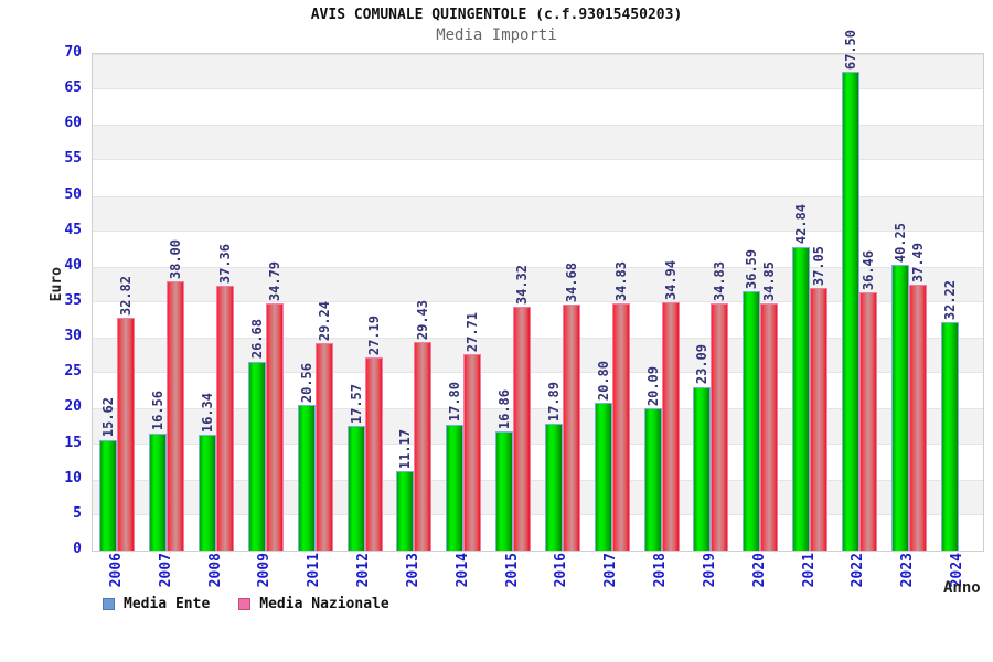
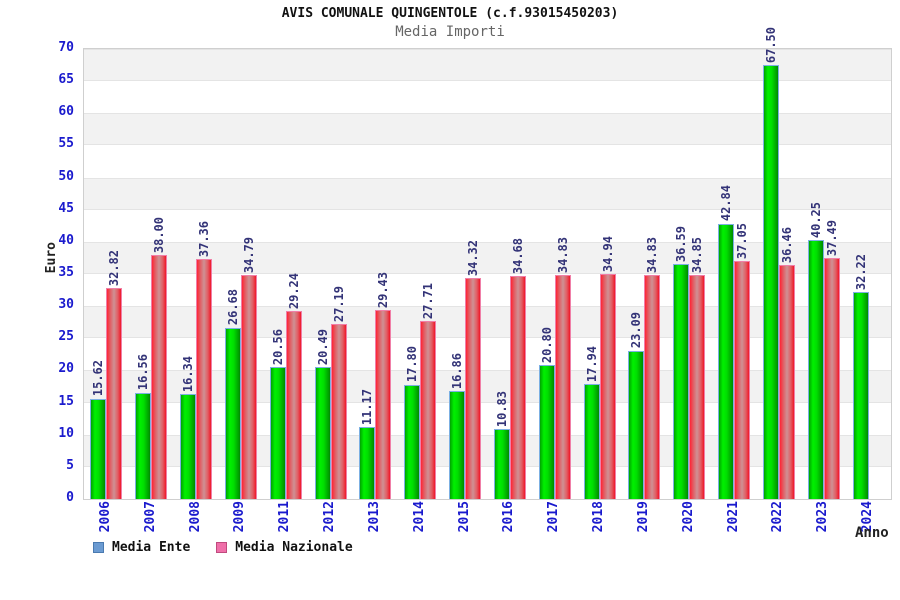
Media Ente/2012: 17.57 -> 20.49
Media Ente/2016: 17.89 -> 10.83
Media Ente/2018: 20.09 -> 17.94
